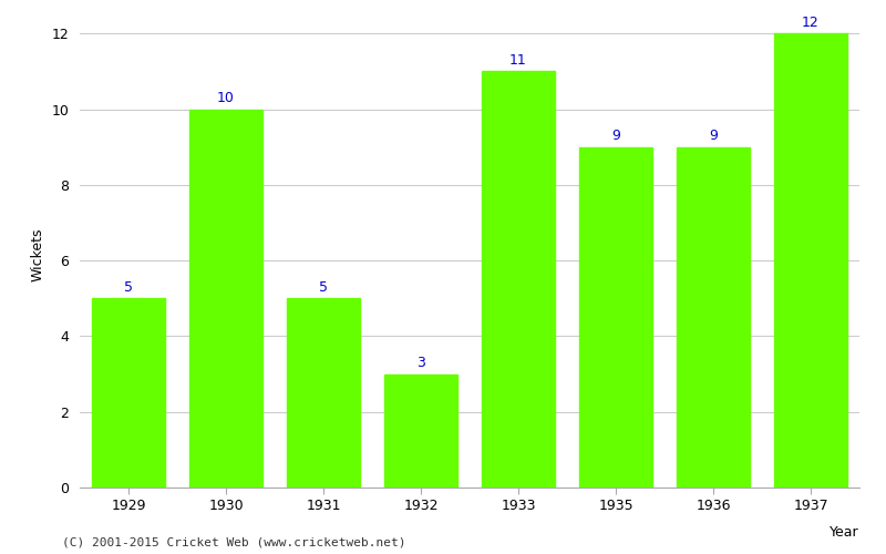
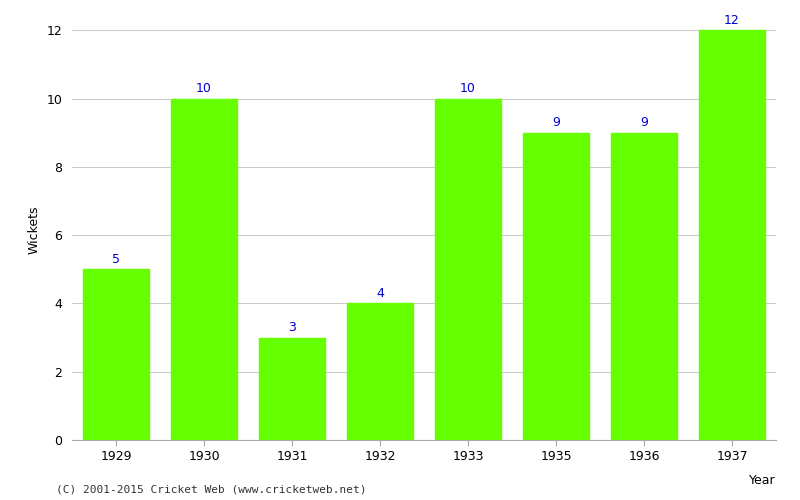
1931: 5 -> 3
1932: 3 -> 4
1933: 11 -> 10
